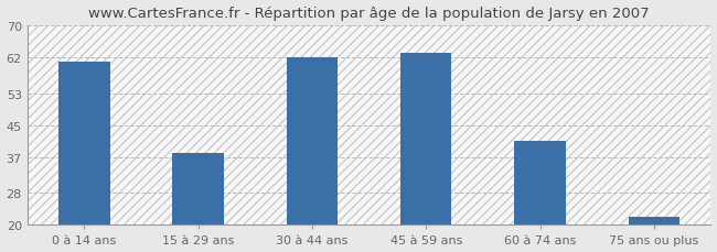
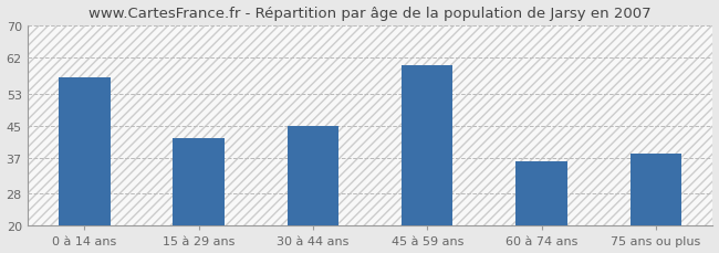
0 à 14 ans: 61 -> 57
15 à 29 ans: 38 -> 42
30 à 44 ans: 62 -> 45
45 à 59 ans: 63 -> 60
60 à 74 ans: 41 -> 36
75 ans ou plus: 22 -> 38
